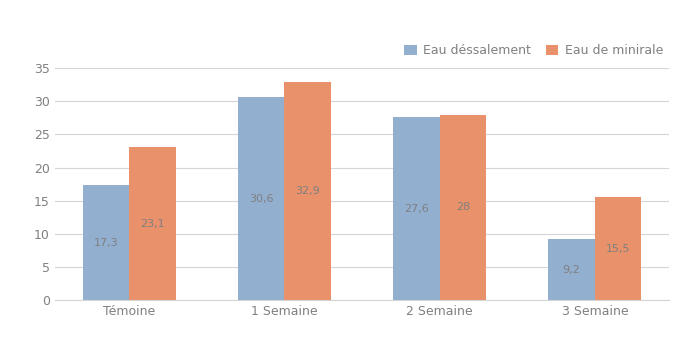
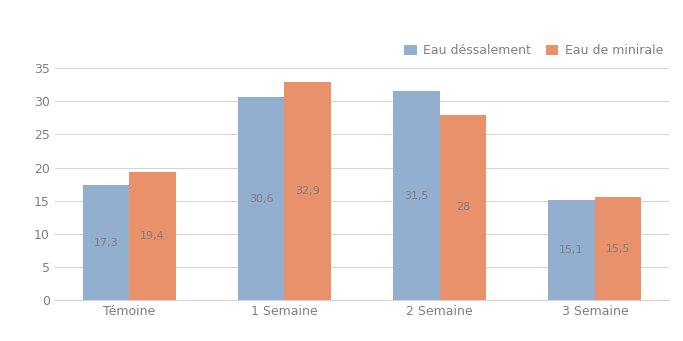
Eau de minirale/Témoine: 23,1 -> 19,4
Eau déssalement/2 Semaine: 27,6 -> 31,5
Eau déssalement/3 Semaine: 9,2 -> 15,1
